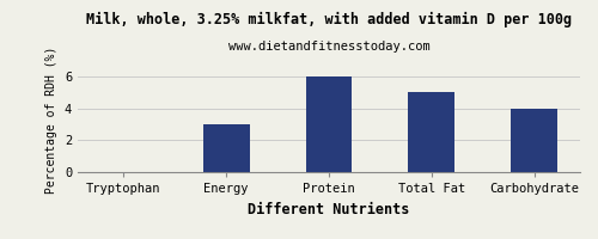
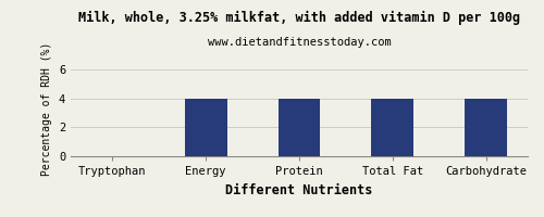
Energy: 3 -> 4
Protein: 6 -> 4
Total Fat: 5 -> 4
